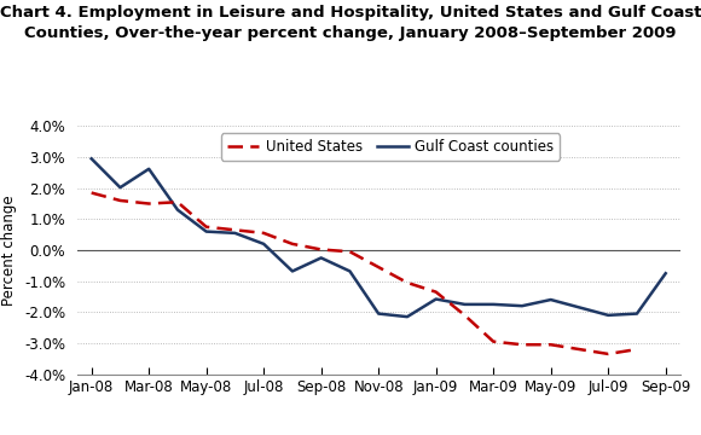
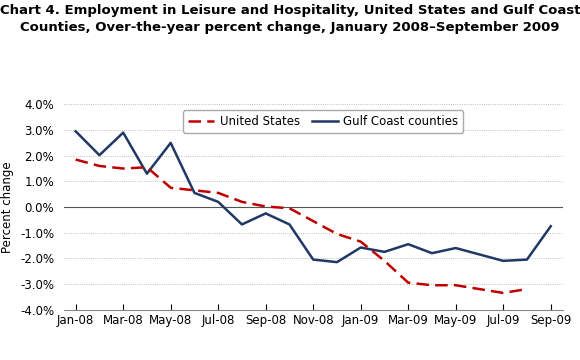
Gulf Coast counties/Mar-08: 2.62% -> 2.90%
Gulf Coast counties/May-08: 0.60% -> 2.50%
Gulf Coast counties/Mar-09: -1.75% -> -1.45%
